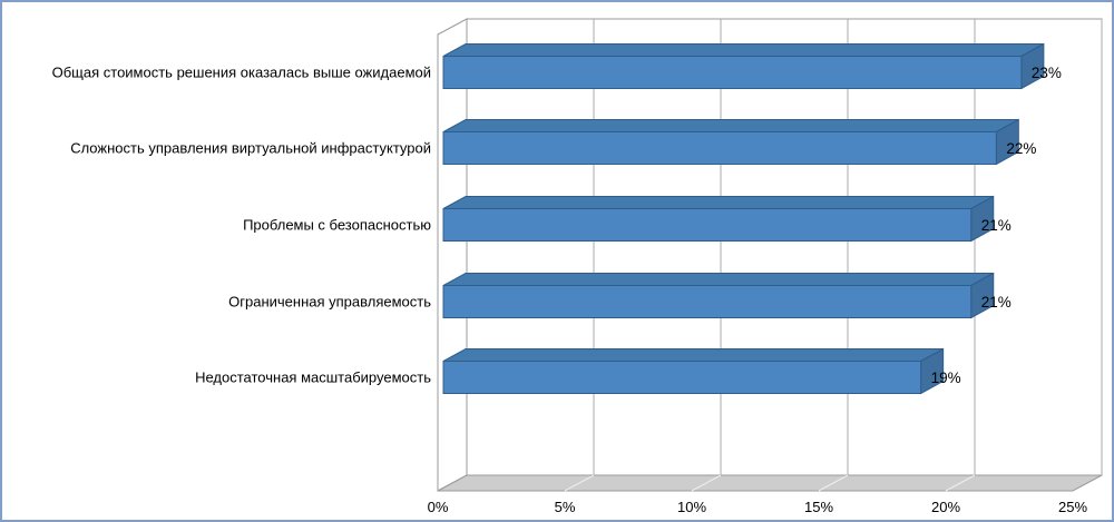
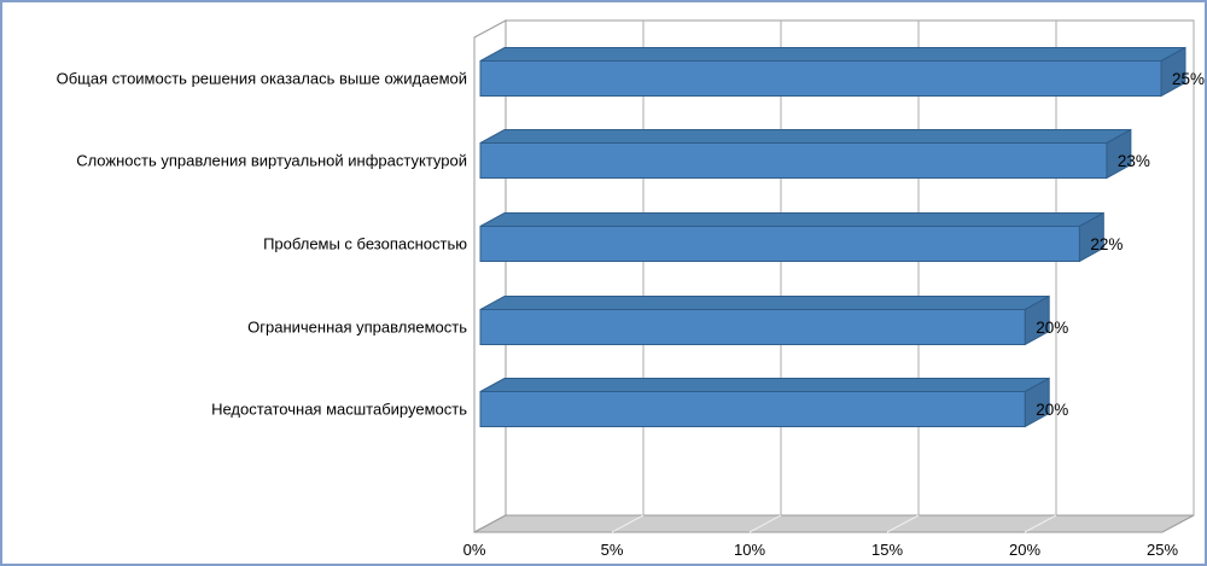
Общая стоимость решения оказалась выше ожидаемой: 23% -> 25%
Сложность управления виртуальной инфрастуктурой: 22% -> 23%
Проблемы с безопасностью: 21% -> 22%
Ограниченная управляемость: 21% -> 20%
Недостаточная масштабируемость: 19% -> 20%
